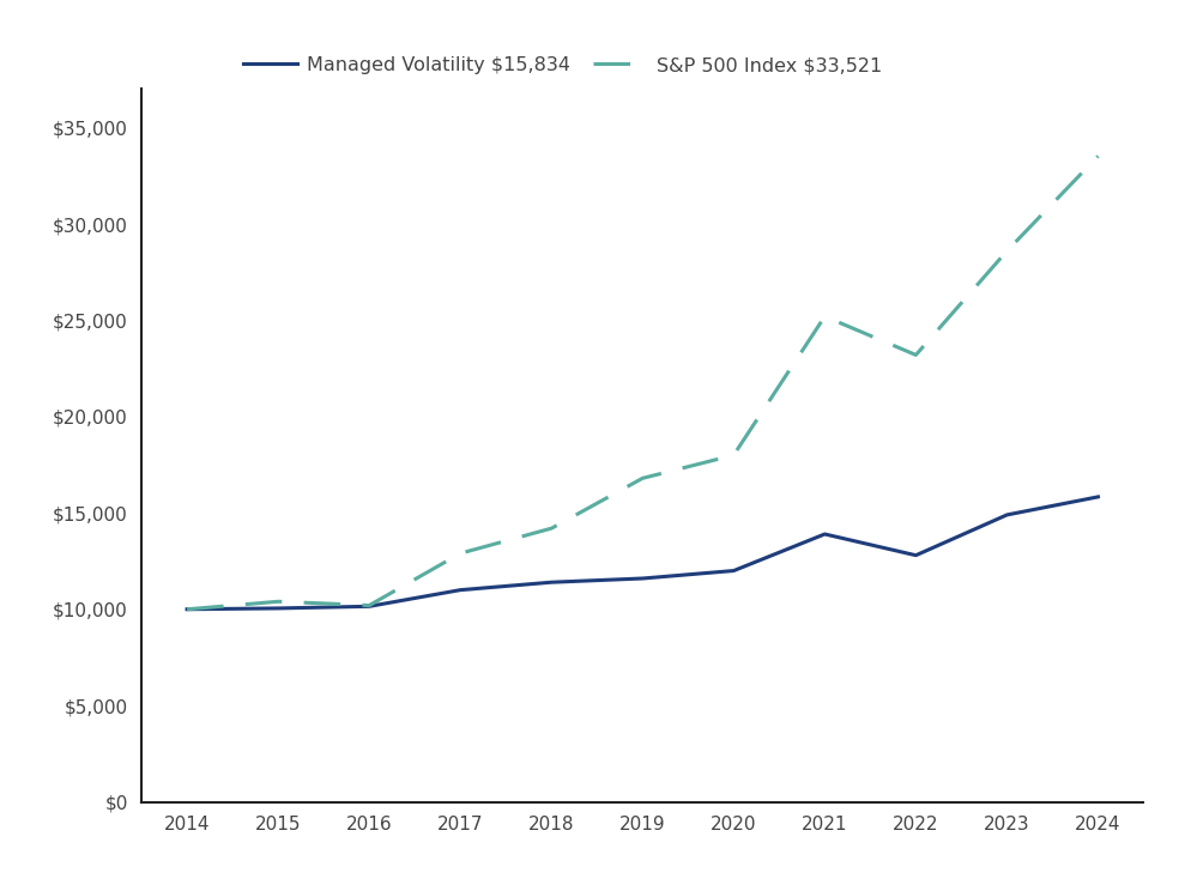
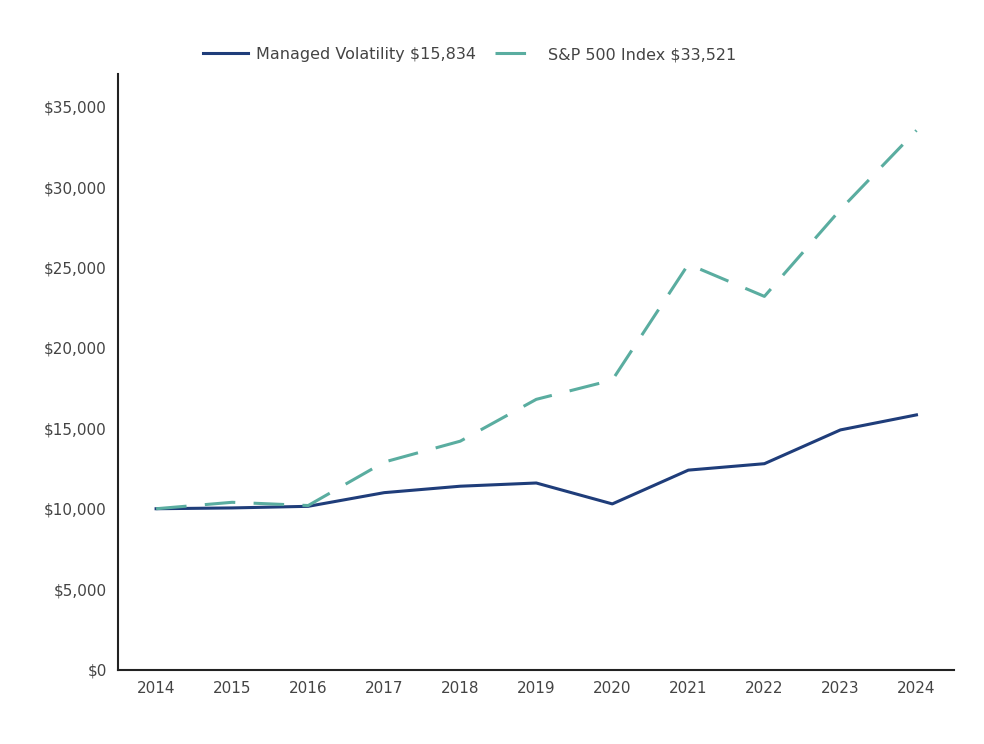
Managed Volatility $15,834/2020: $12,000 -> $10,300
Managed Volatility $15,834/2021: $13,900 -> $12,400
